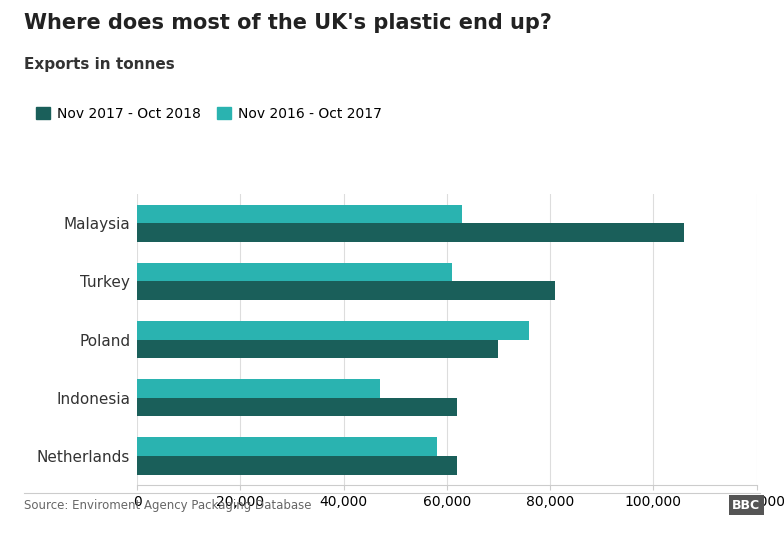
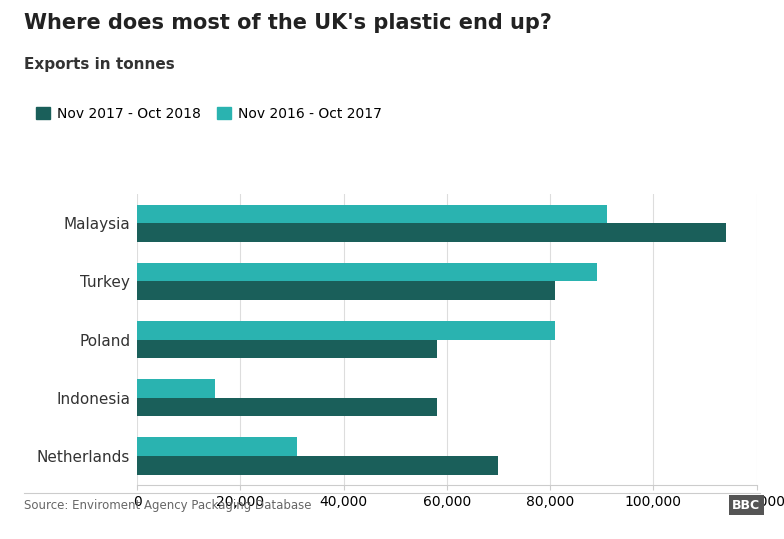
Nov 2016 - Oct 2017/Malaysia: 63,000 -> 91,000
Nov 2017 - Oct 2018/Malaysia: 106,000 -> 114,000
Nov 2016 - Oct 2017/Turkey: 61,000 -> 89,000
Nov 2016 - Oct 2017/Poland: 76,000 -> 81,000
Nov 2017 - Oct 2018/Poland: 70,000 -> 58,000
Nov 2016 - Oct 2017/Indonesia: 47,000 -> 15,000
Nov 2017 - Oct 2018/Indonesia: 62,000 -> 58,000
Nov 2016 - Oct 2017/Netherlands: 58,000 -> 31,000
Nov 2017 - Oct 2018/Netherlands: 62,000 -> 70,000
